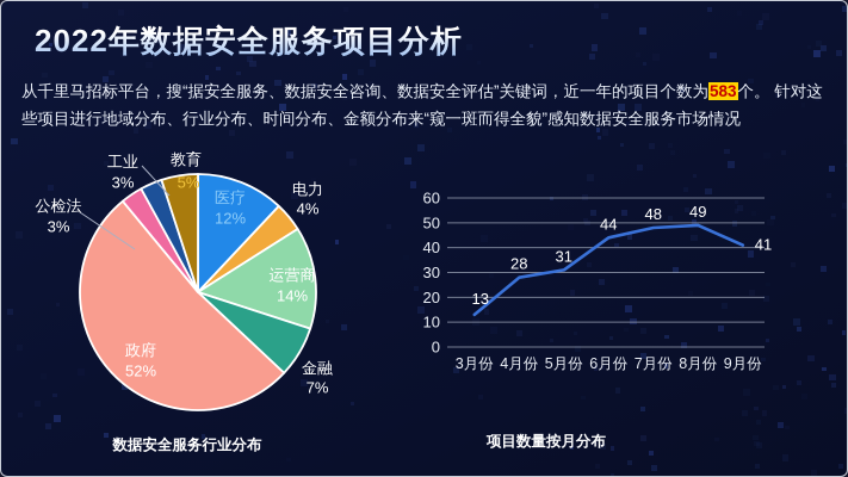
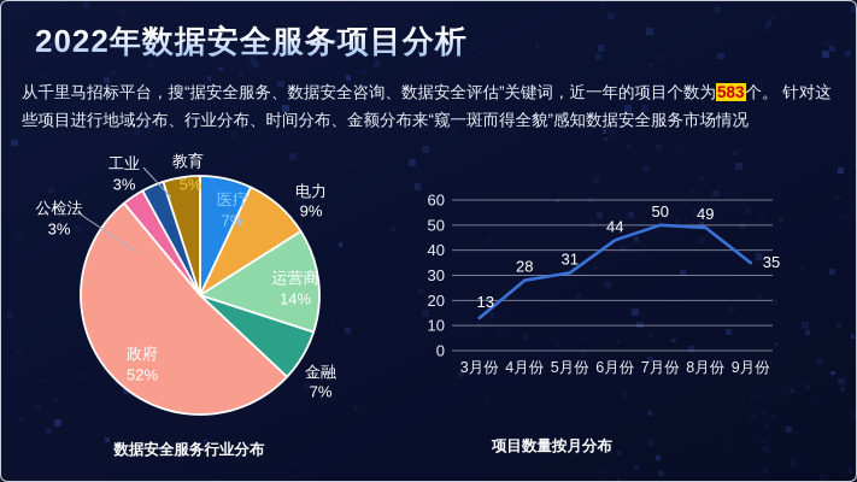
数据安全服务行业分布/医疗: 12% -> 7%
数据安全服务行业分布/电力: 4% -> 9%
项目数量按月分布/7月份: 48 -> 50
项目数量按月分布/9月份: 41 -> 35
